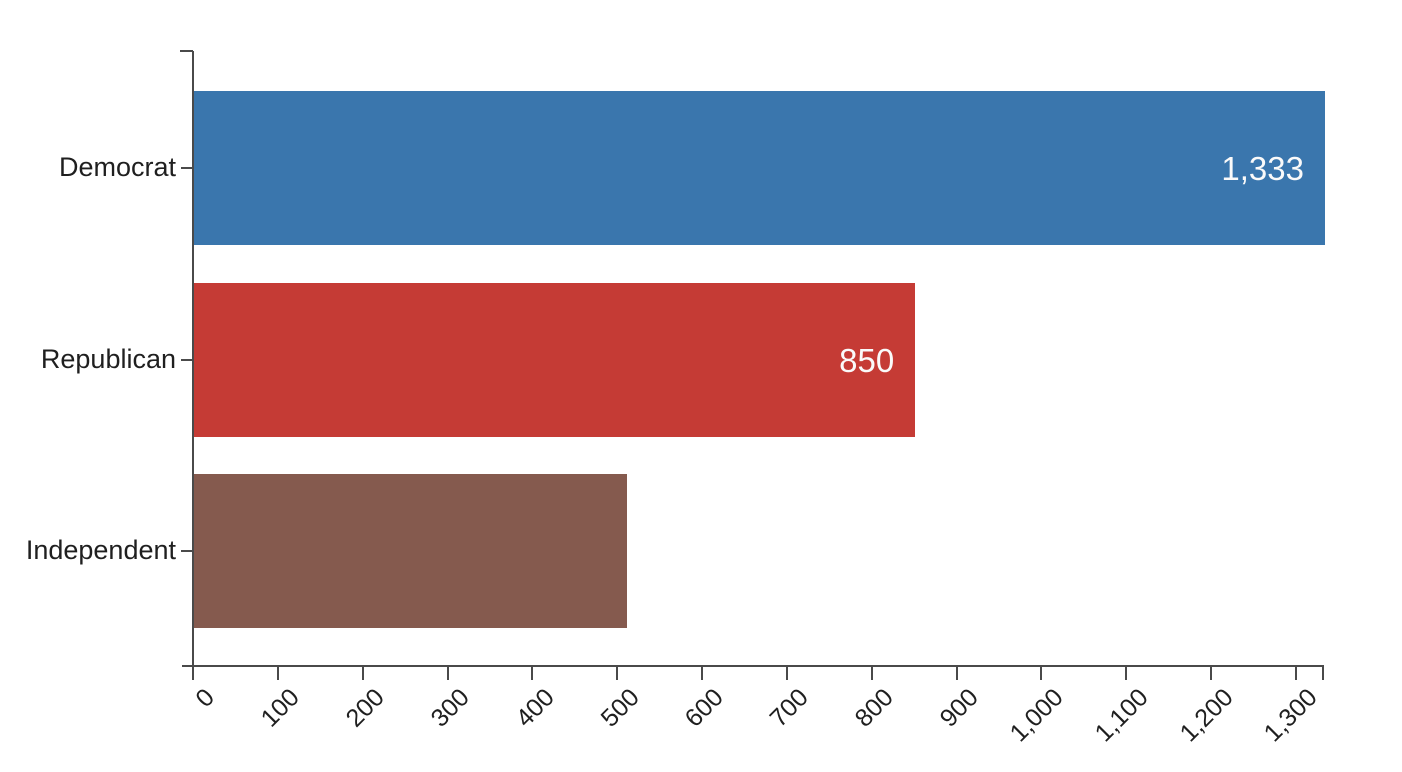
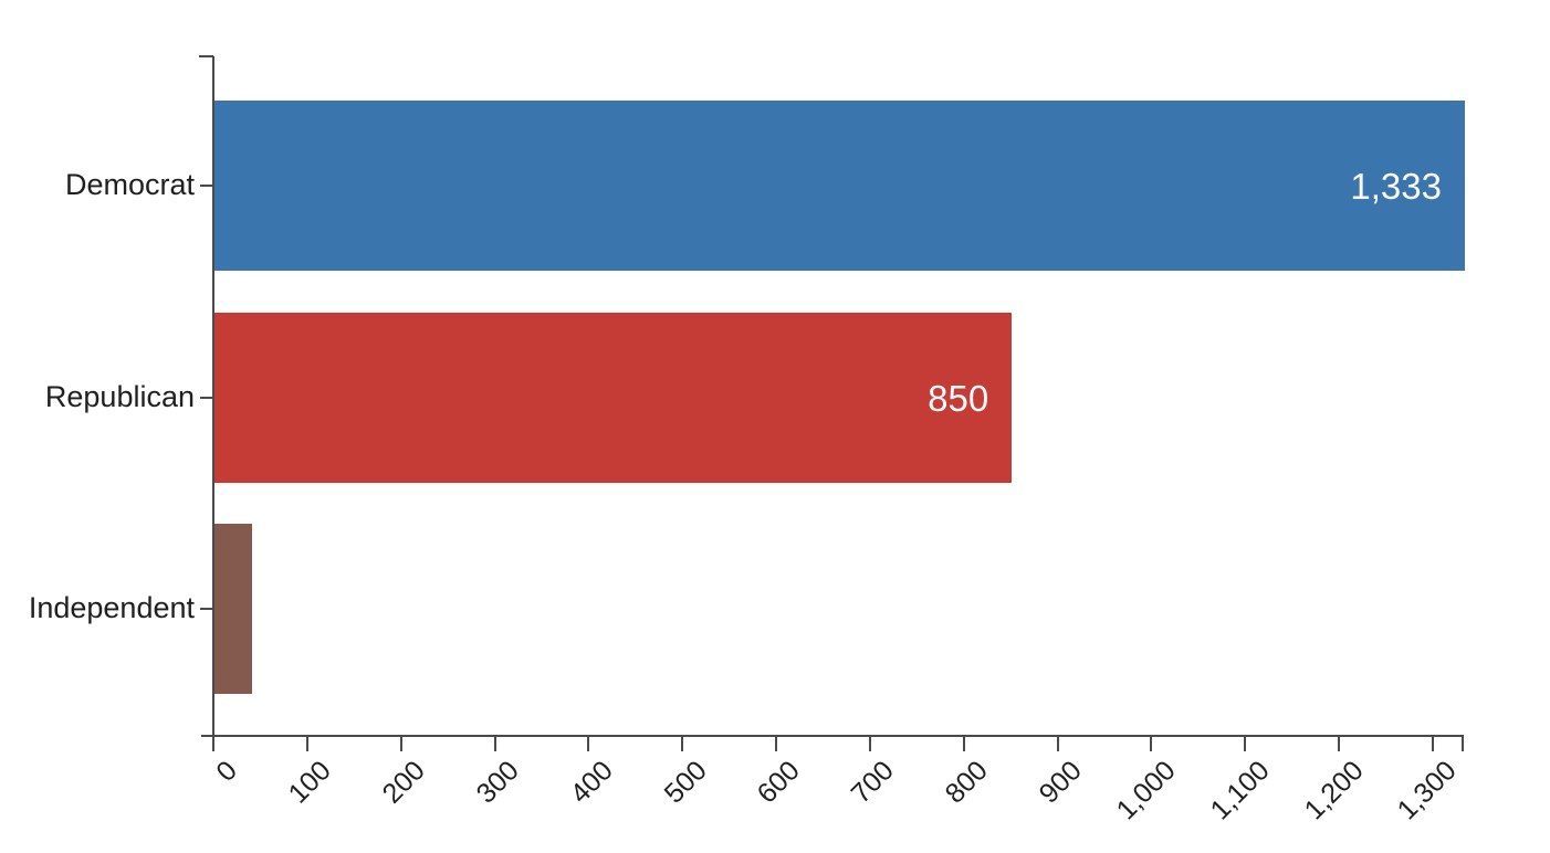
Independent: 510 -> 40
